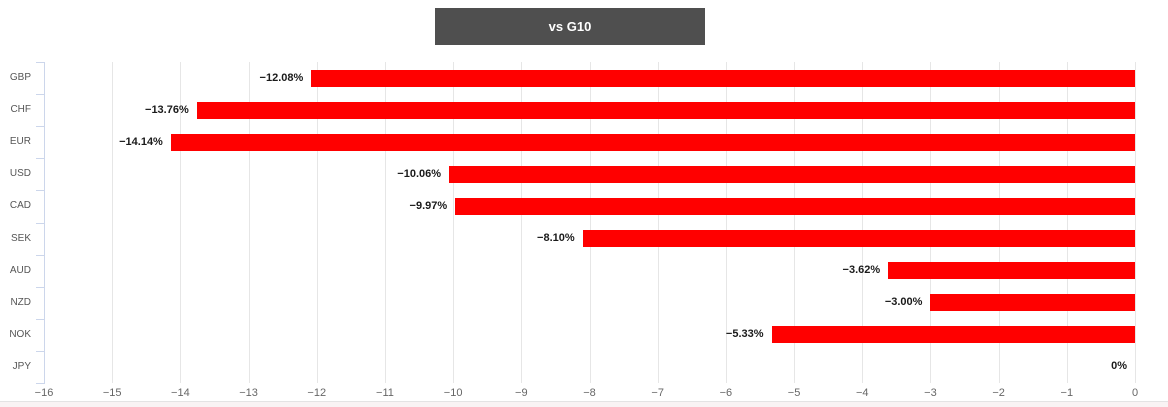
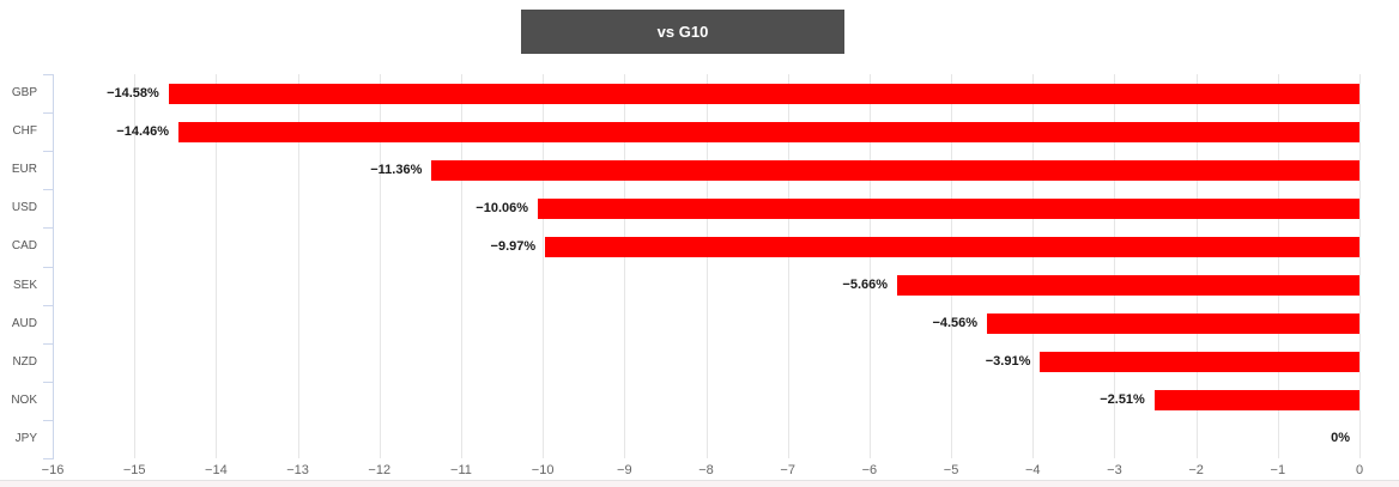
GBP: −12.08% -> −14.58%
CHF: −13.76% -> −14.46%
EUR: −14.14% -> −11.36%
SEK: −8.10% -> −5.66%
AUD: −3.62% -> −4.56%
NZD: −3.00% -> −3.91%
NOK: −5.33% -> −2.51%
